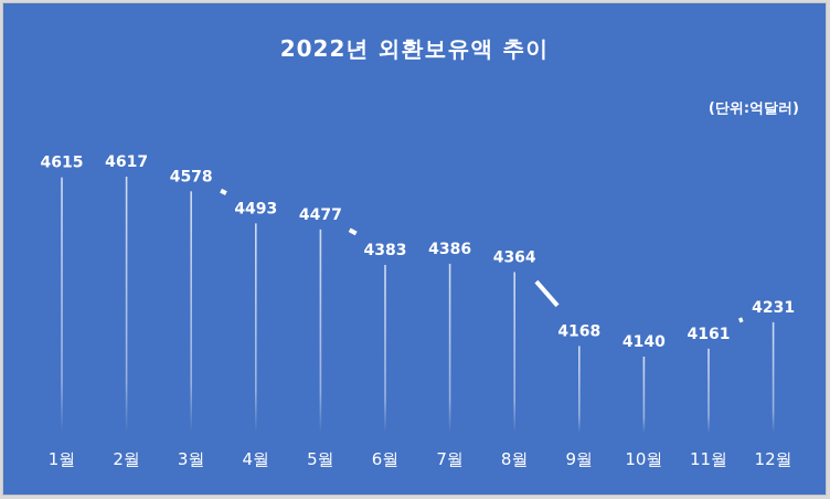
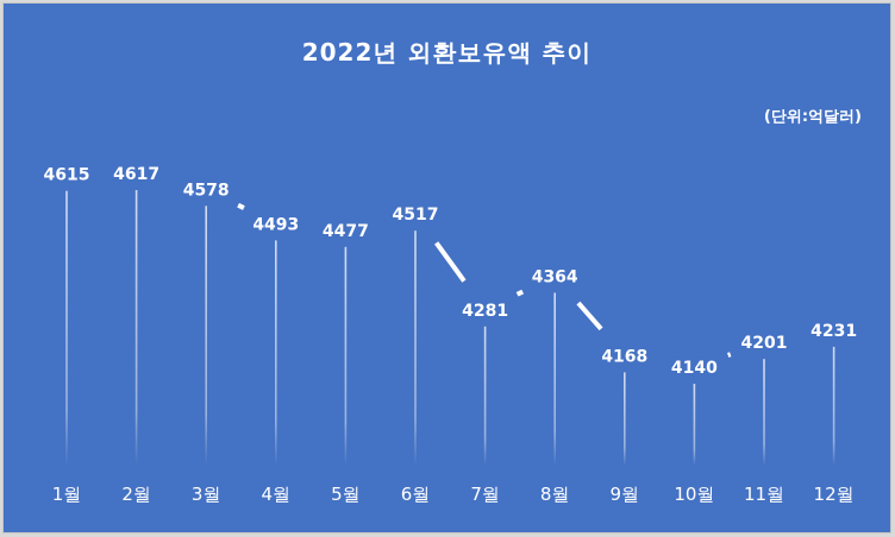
6월: 4383 -> 4517
7월: 4386 -> 4281
11월: 4161 -> 4201
